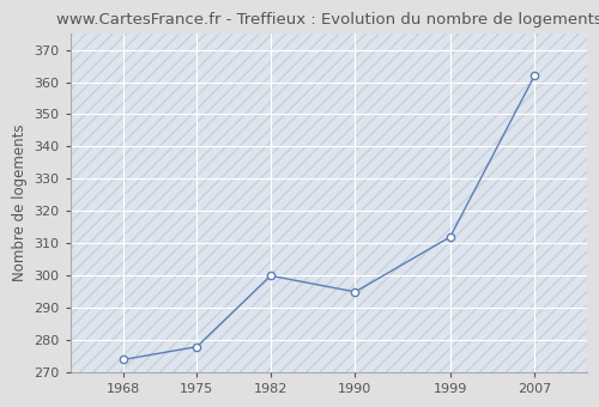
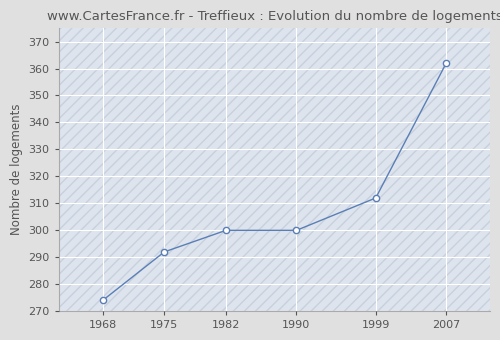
1975: 278 -> 292
1990: 295 -> 300
